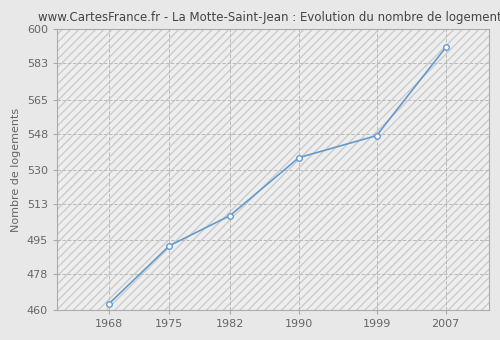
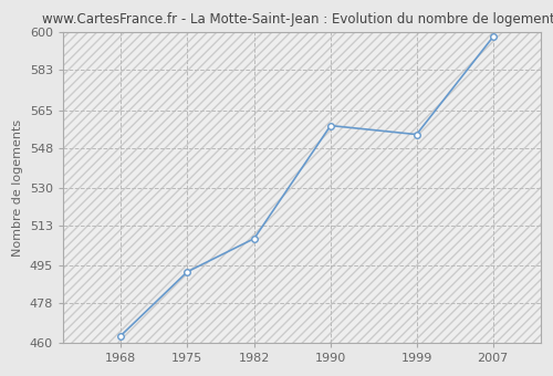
1990: 536 -> 558
1999: 547 -> 554
2007: 591 -> 598
